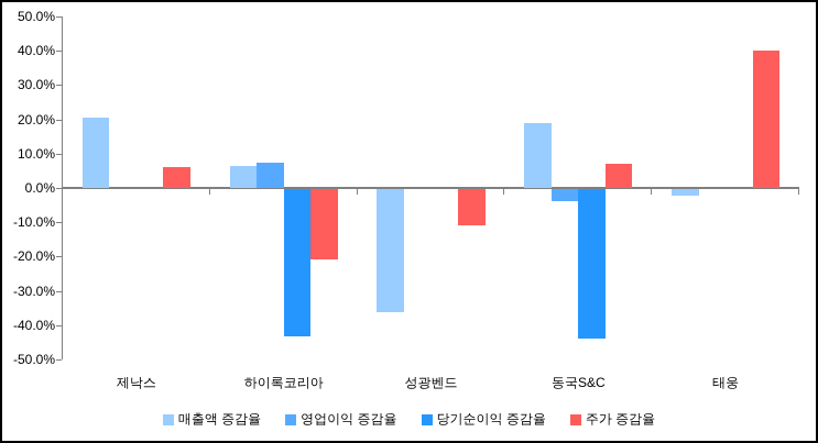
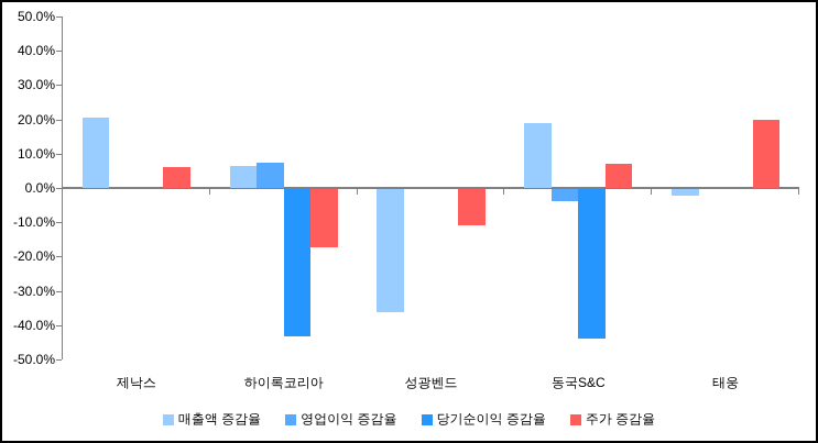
주가 증감율/하이록코리아: -20% -> -17%
주가 증감율/태웅: 40% -> 20%
